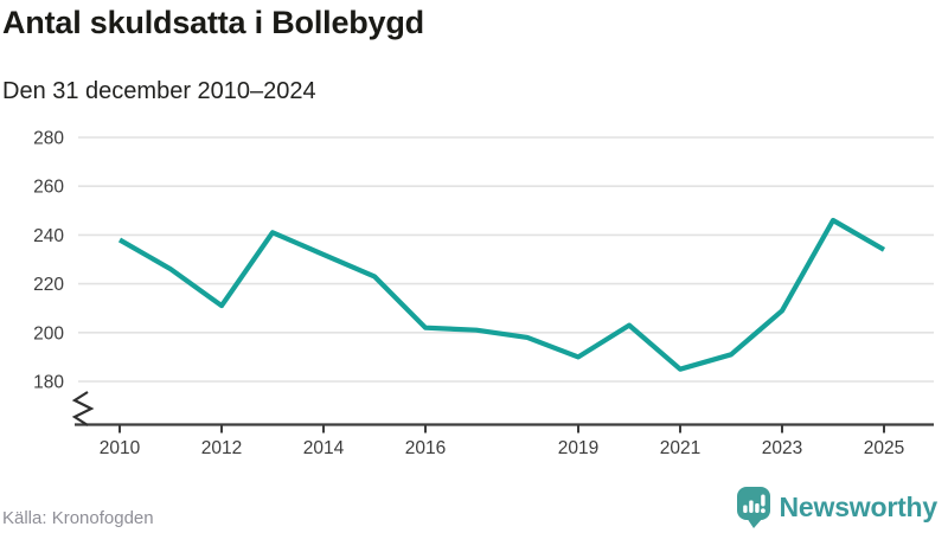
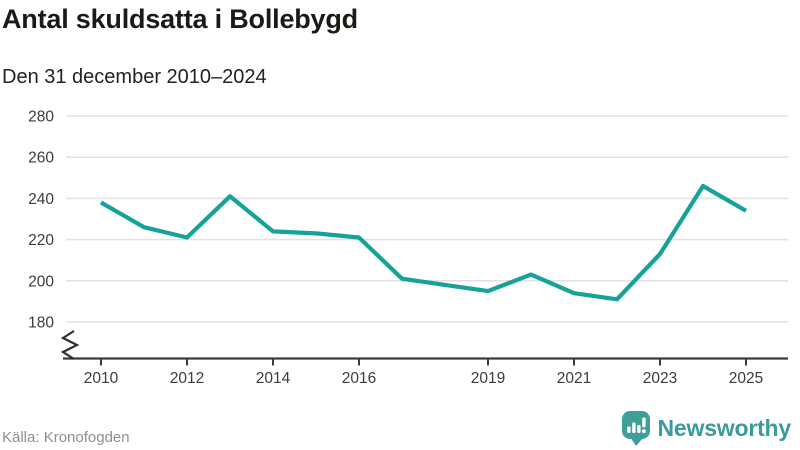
2012: 211 -> 221
2014: 232 -> 224
2016: 202 -> 221
2019: 190 -> 195
2021: 185 -> 194
2023: 209 -> 213
